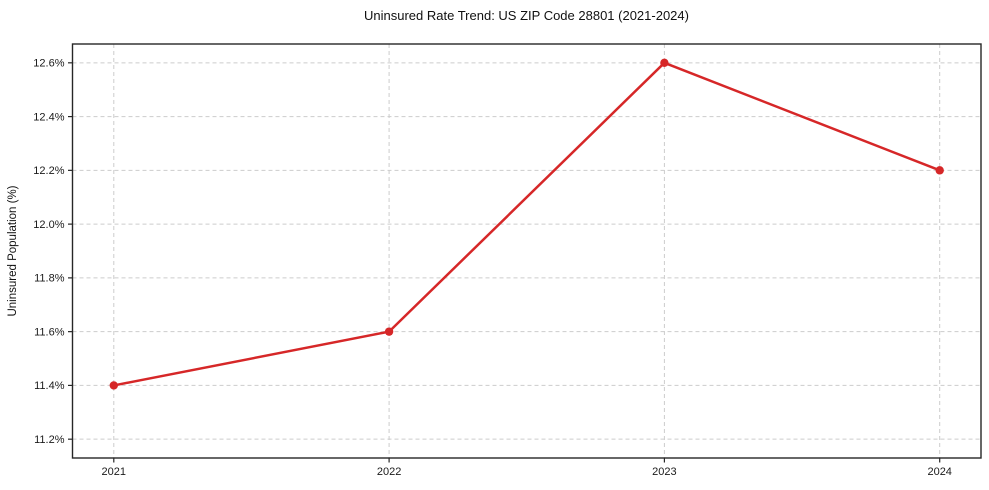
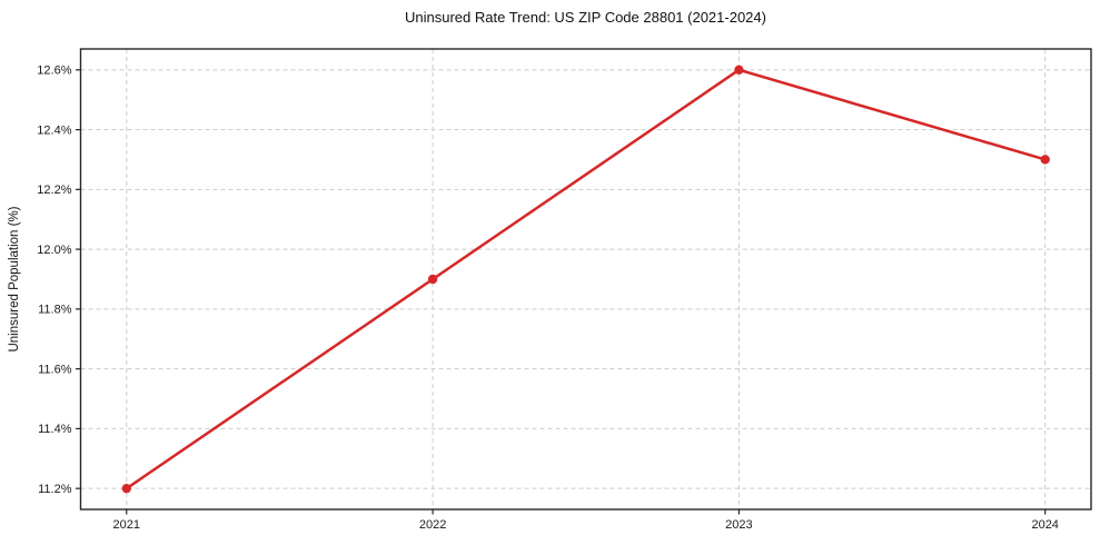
2021: 11.4% -> 11.2%
2022: 11.6% -> 11.9%
2024: 12.2% -> 12.3%
